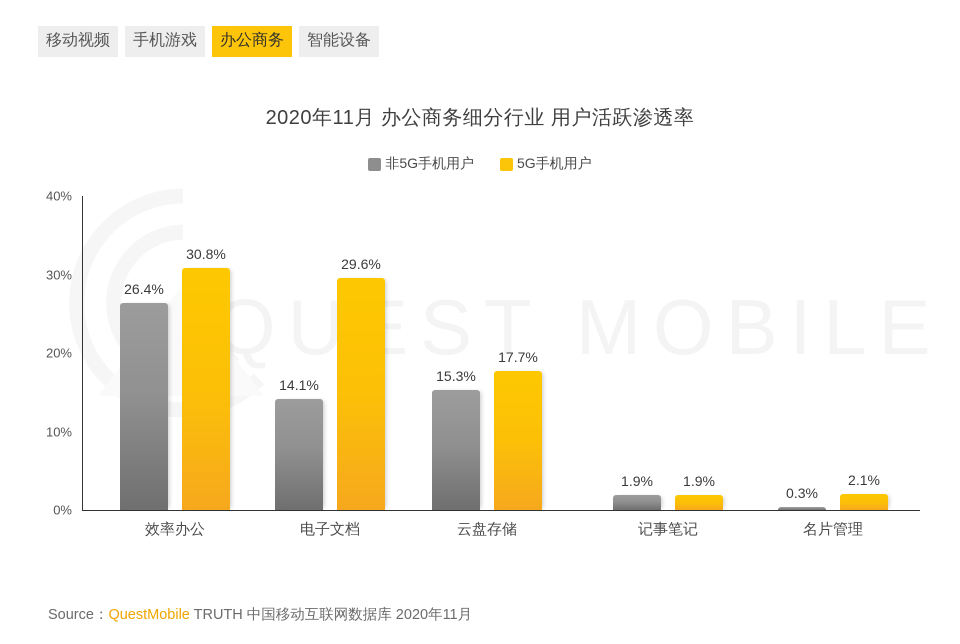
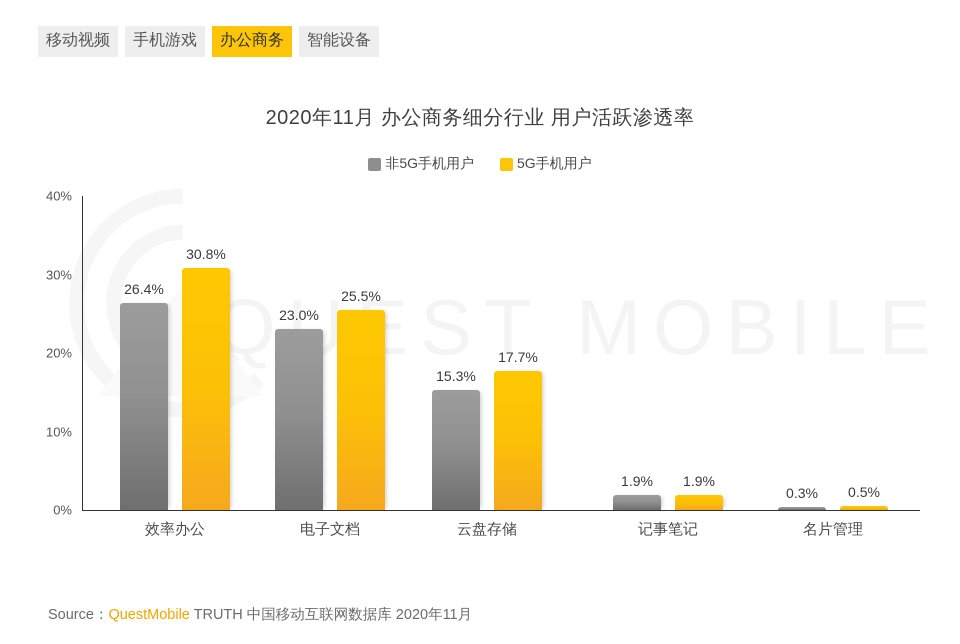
非5G手机用户/电子文档: 14.1% -> 23.0%
5G手机用户/电子文档: 29.6% -> 25.5%
5G手机用户/名片管理: 2.1% -> 0.5%
